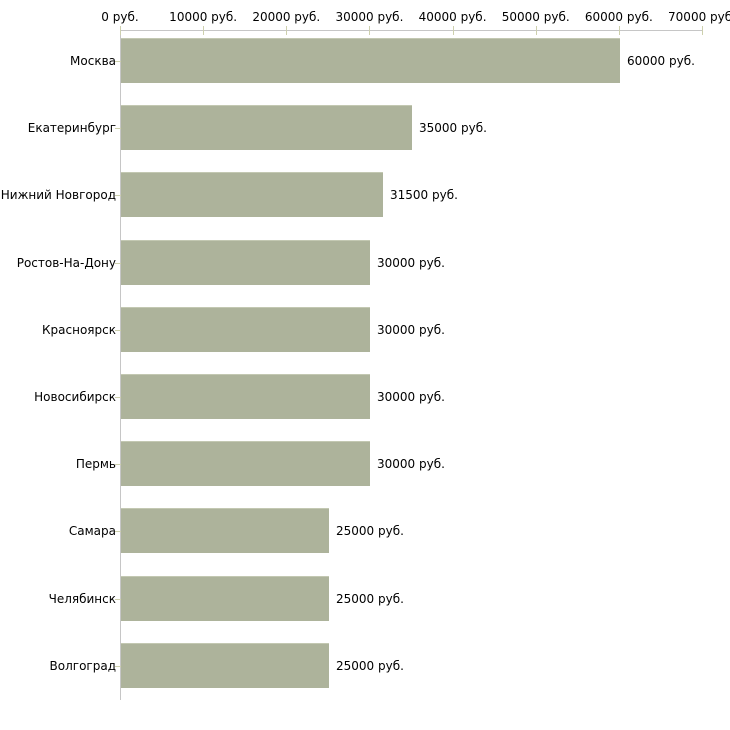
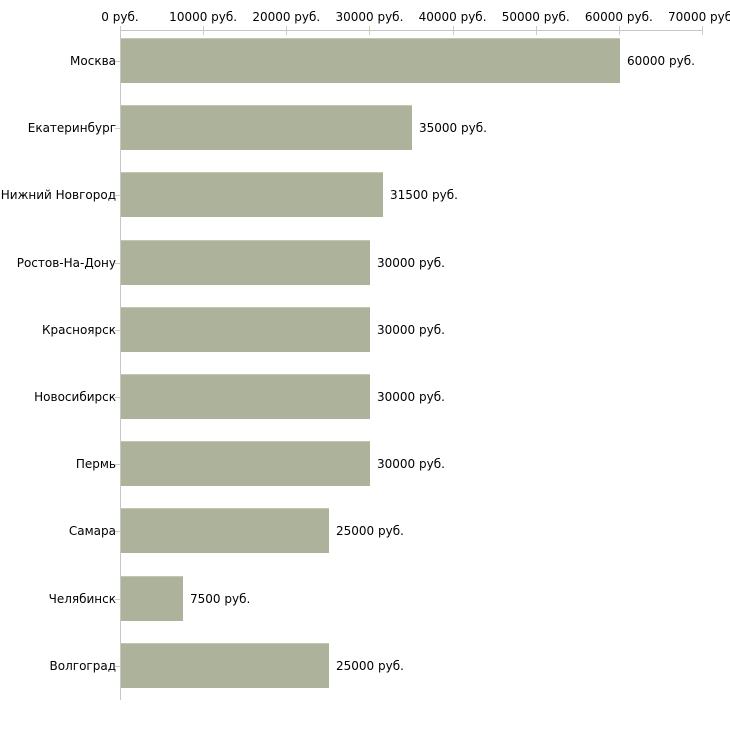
Челябинск: 25000 -> 7500
